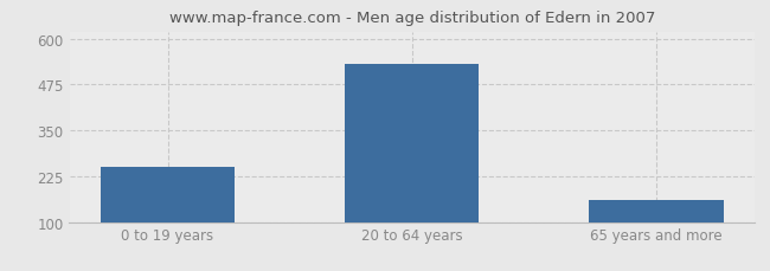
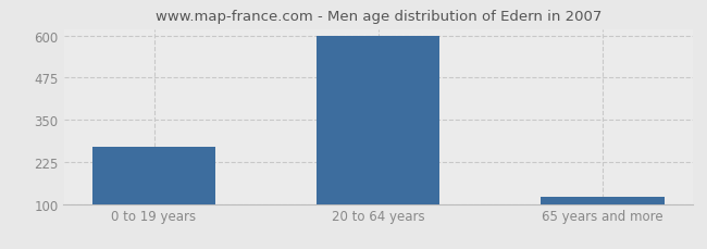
0 to 19 years: 250 -> 270
20 to 64 years: 530 -> 600
65 years and more: 160 -> 120
